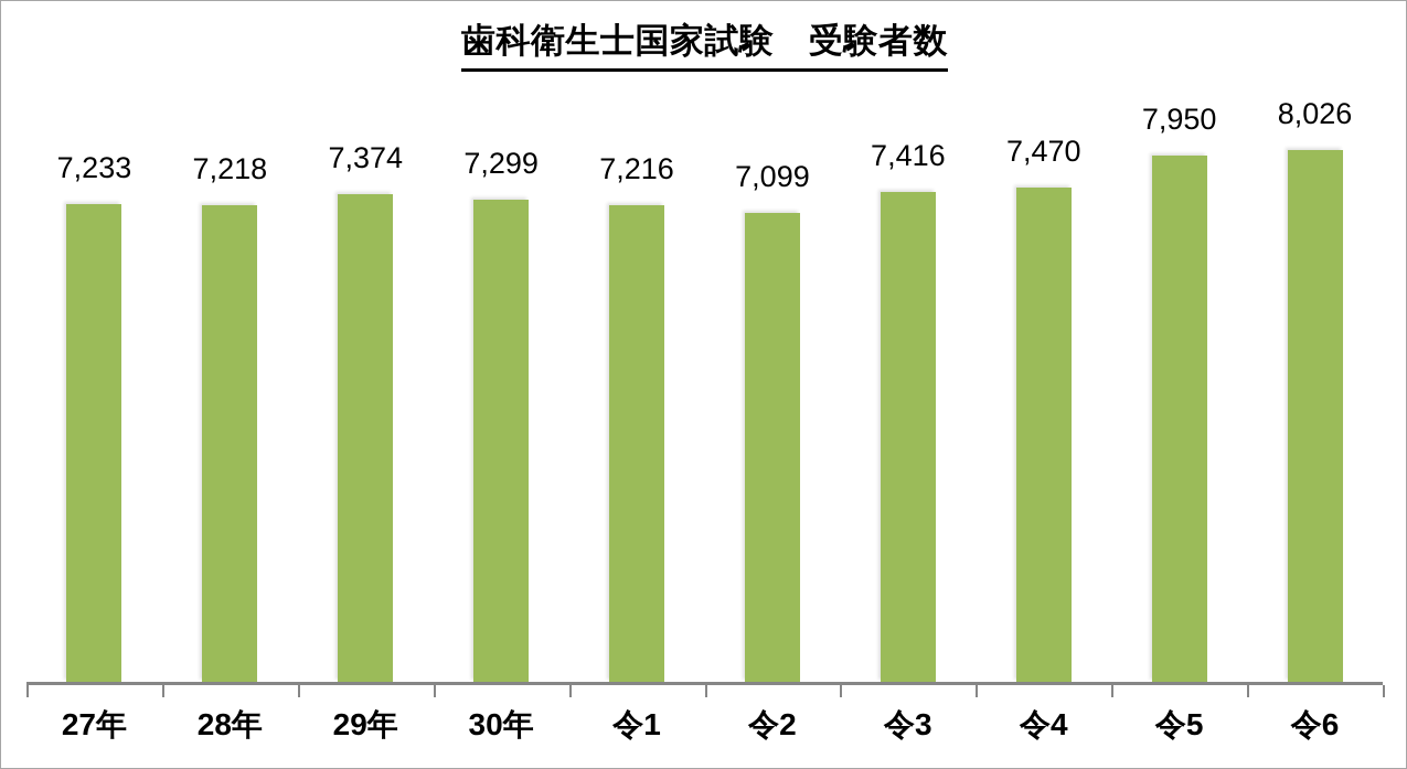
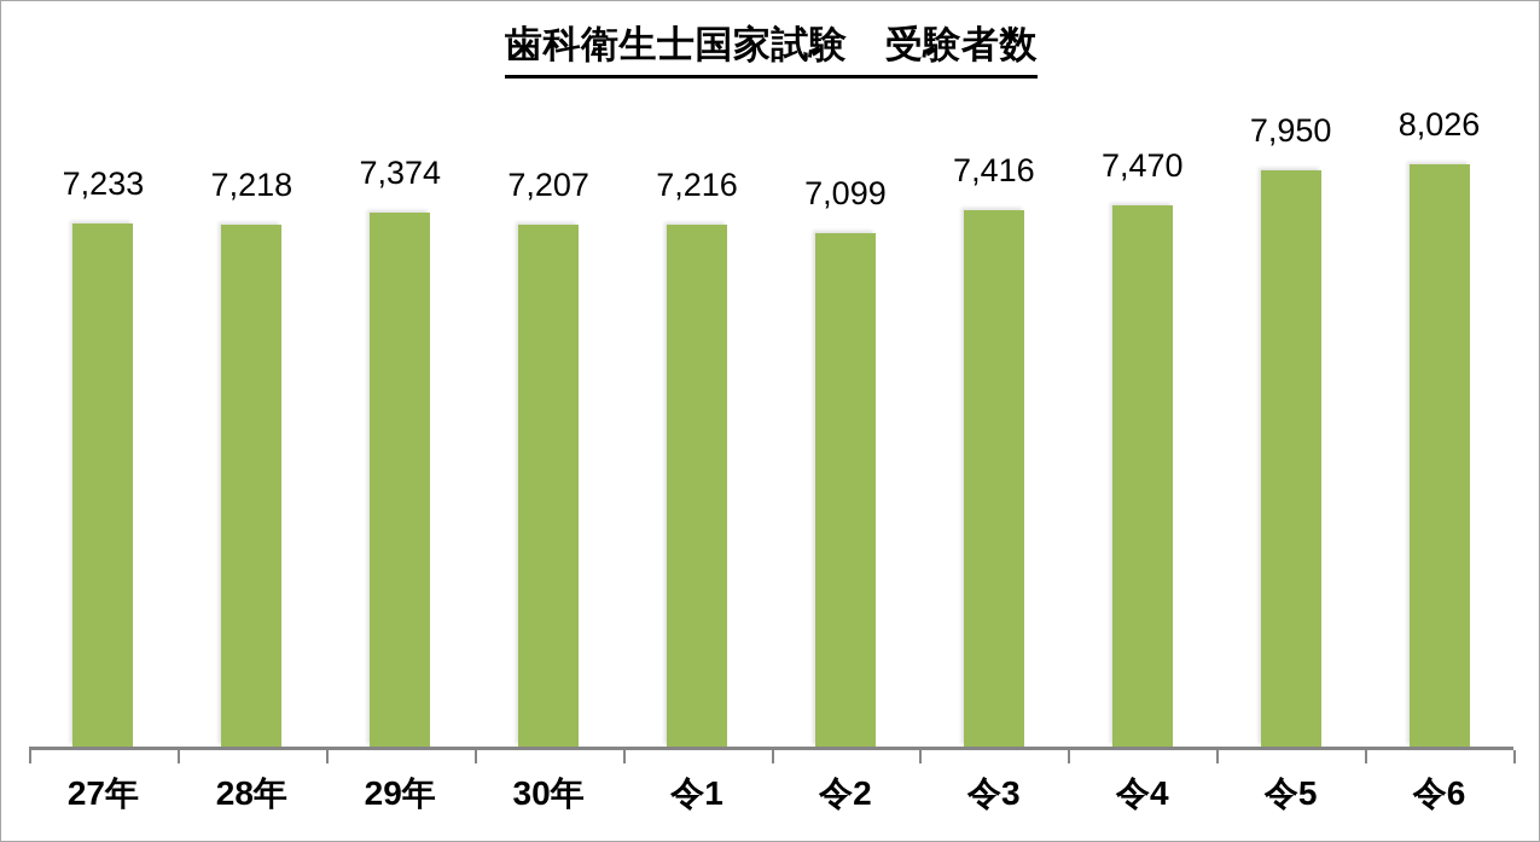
30年: 7,299 -> 7,207
